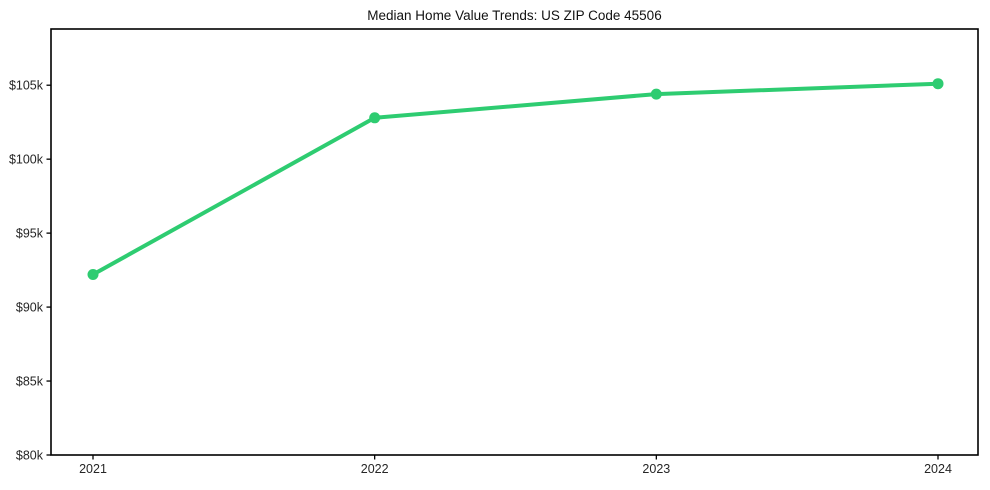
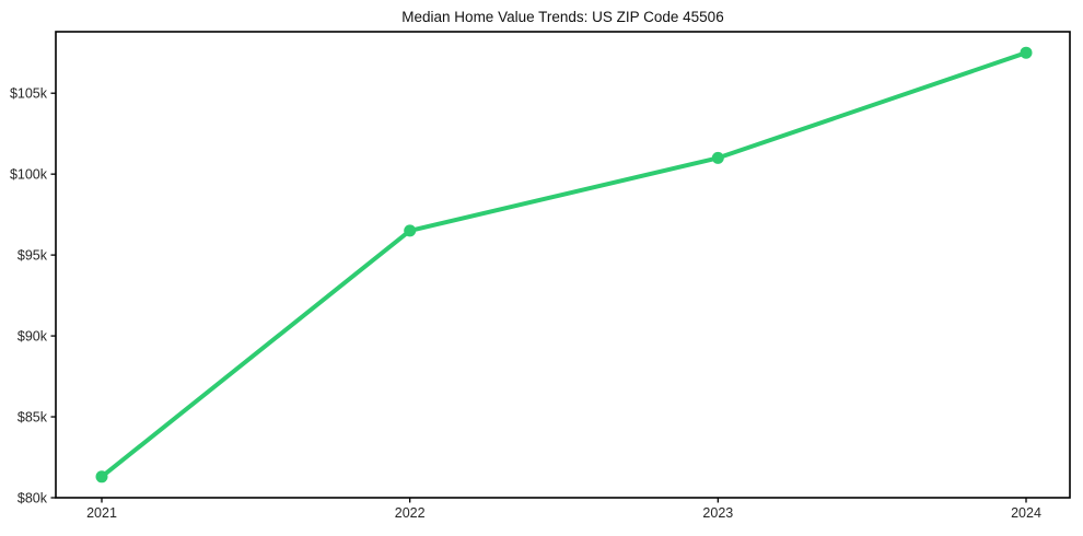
2021: $92.2k -> $81.3k
2022: $102.8k -> $96.5k
2023: $104.4k -> $101.0k
2024: $105.1k -> $107.5k
